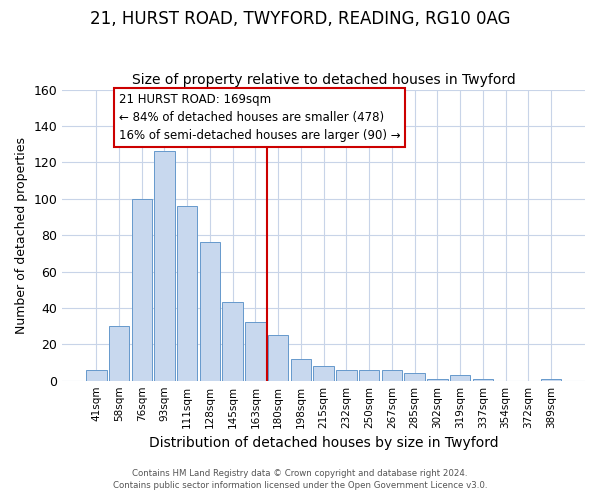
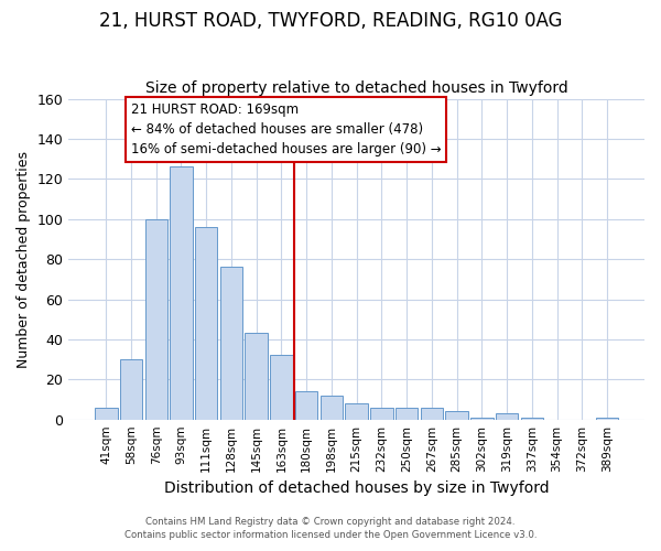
180sqm: 25 -> 14
